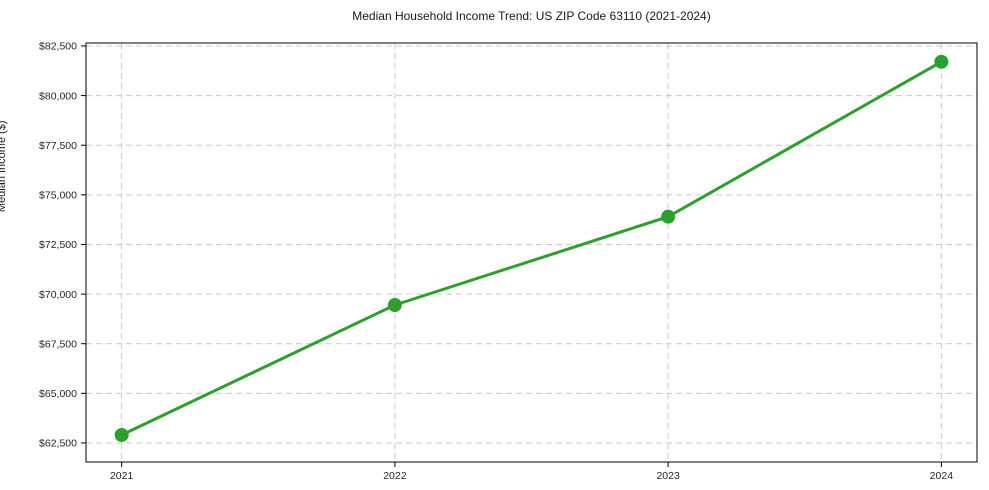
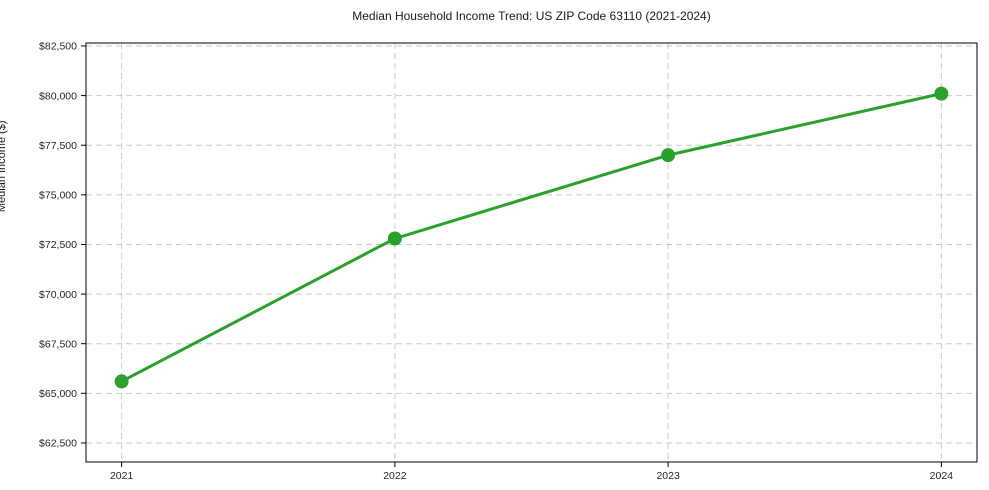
2021: $62900 -> $65600
2022: $69400 -> $72800
2023: $73900 -> $77000
2024: $81700 -> $80100
